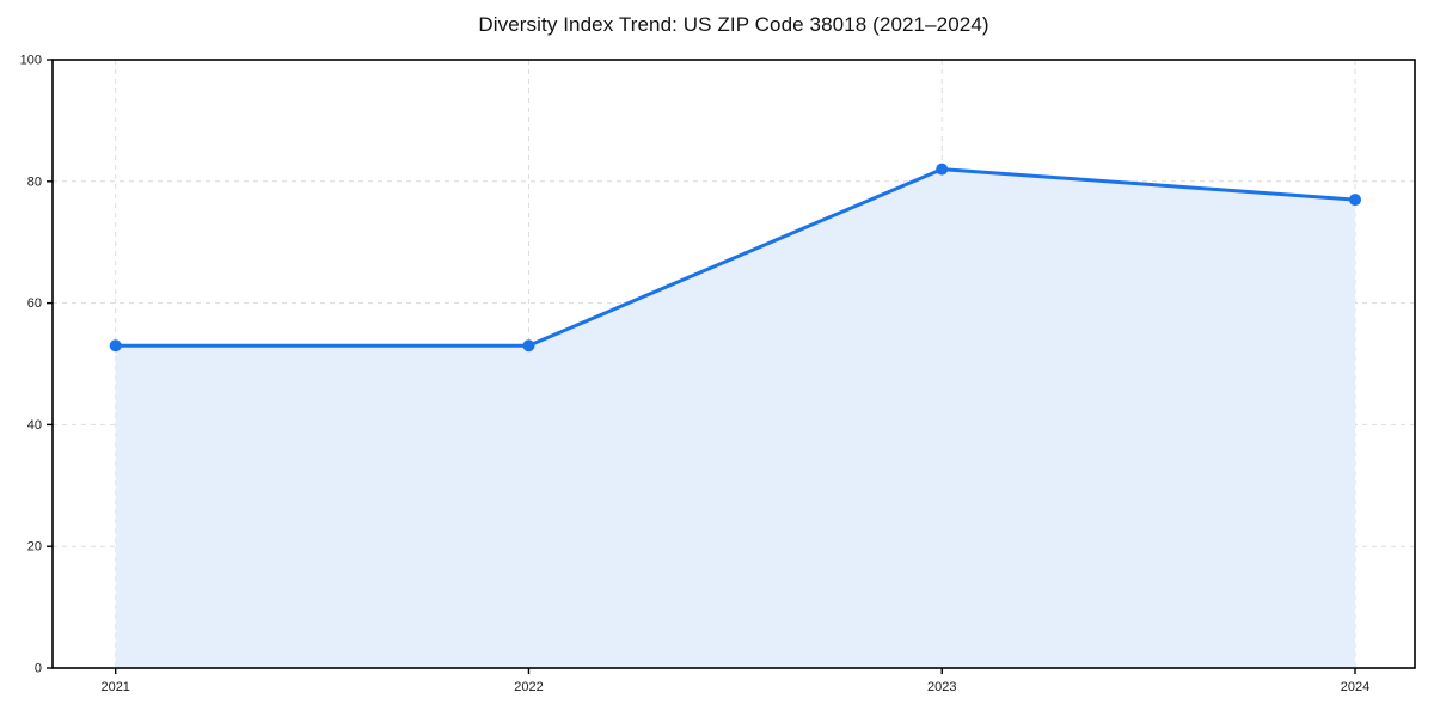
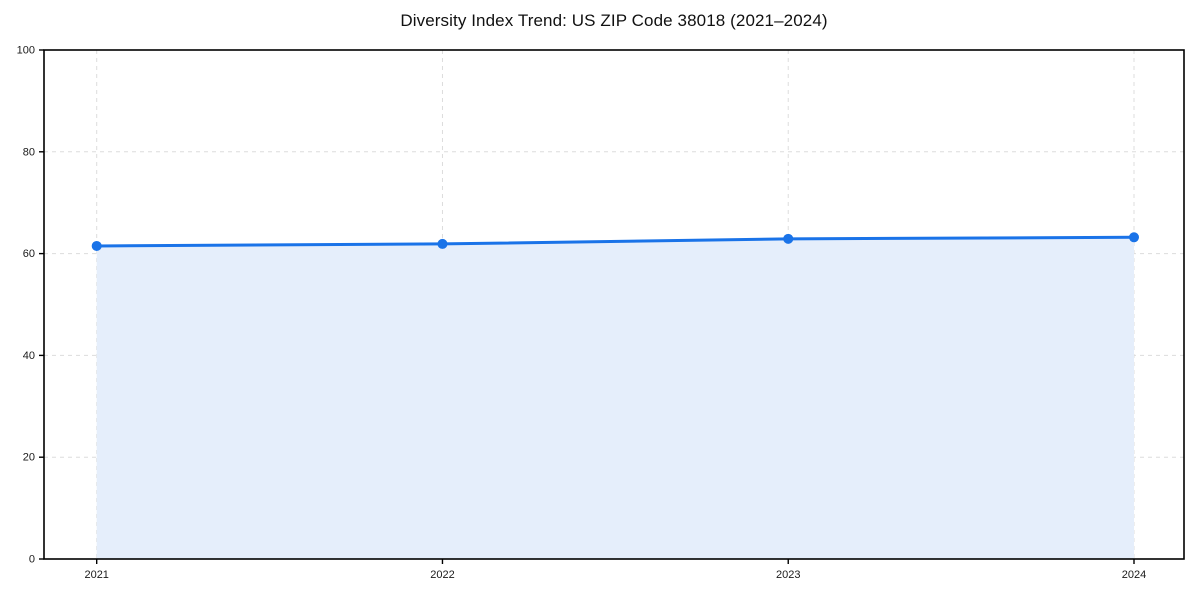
2021: 53 -> 62
2022: 53 -> 62
2023: 82 -> 63
2024: 77 -> 63
